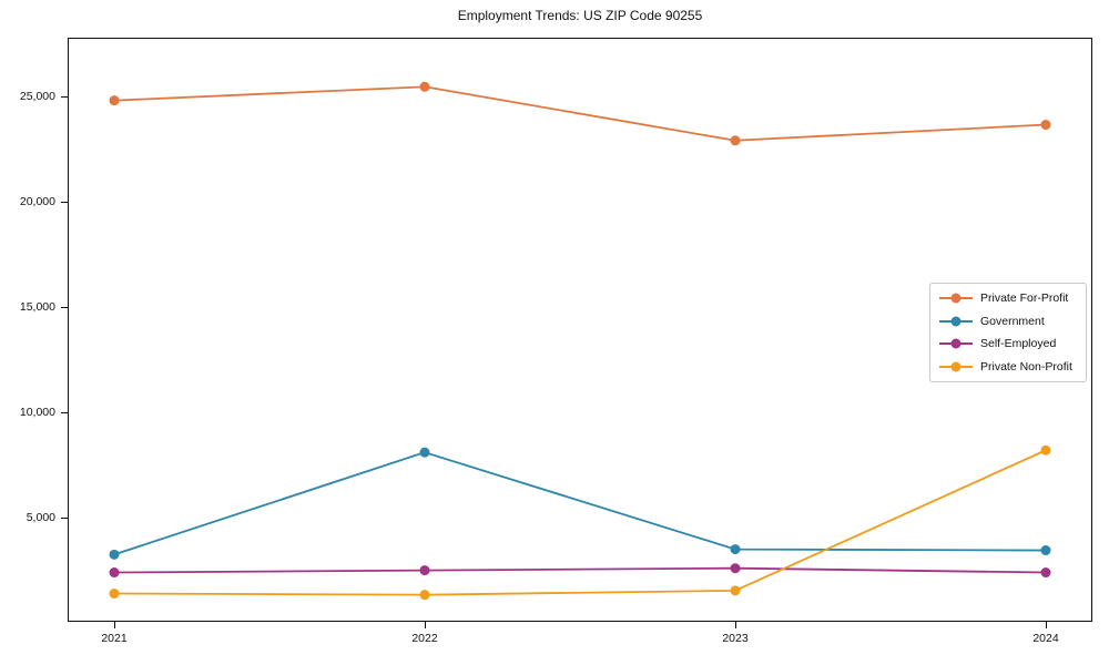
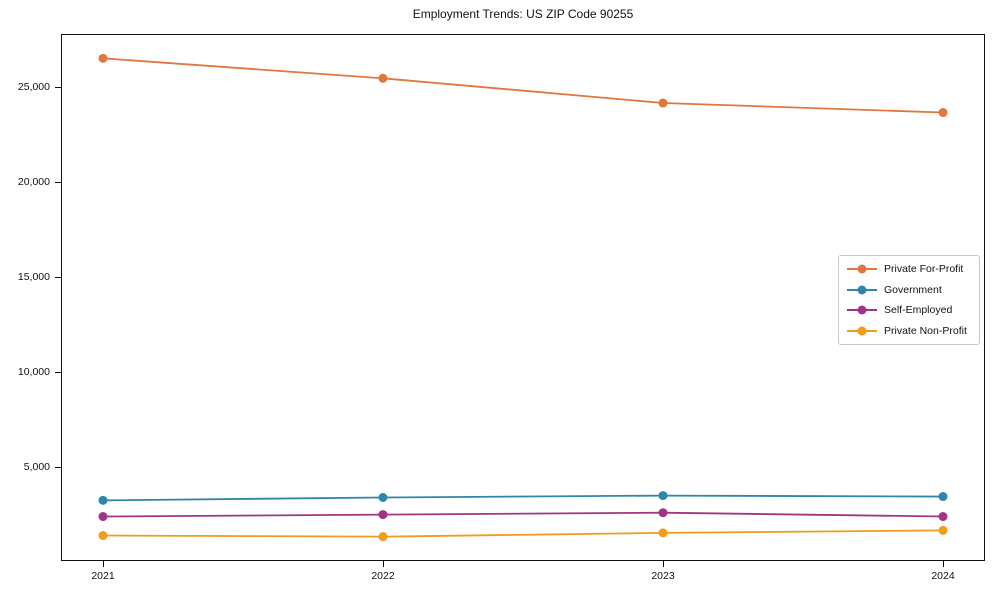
Private For-Profit/2021: 24800 -> 26500
Government/2022: 8100 -> 3400
Private For-Profit/2023: 22900 -> 24200
Private Non-Profit/2024: 8200 -> 1700
